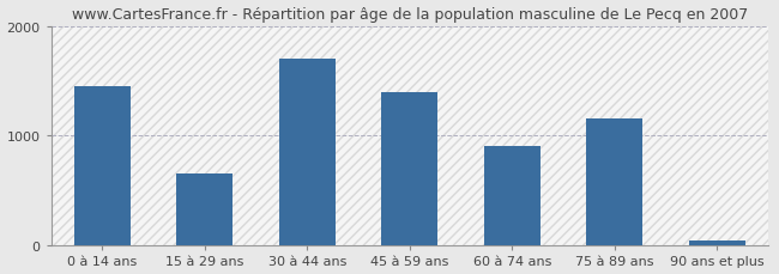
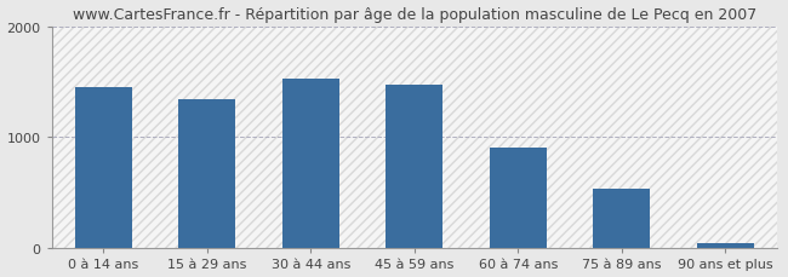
15 à 29 ans: 660 -> 1340
30 à 44 ans: 1700 -> 1530
45 à 59 ans: 1400 -> 1470
75 à 89 ans: 1160 -> 530
